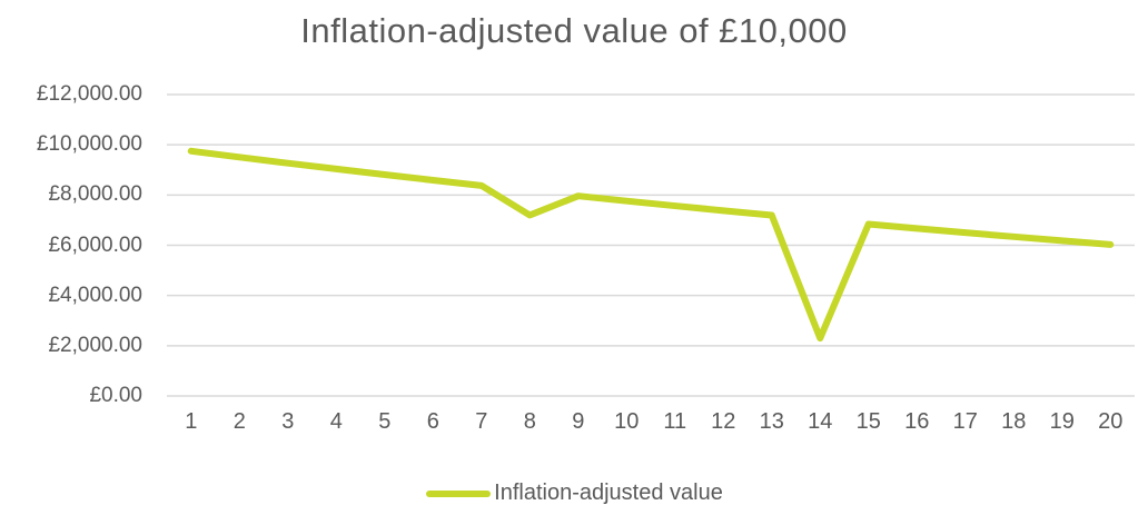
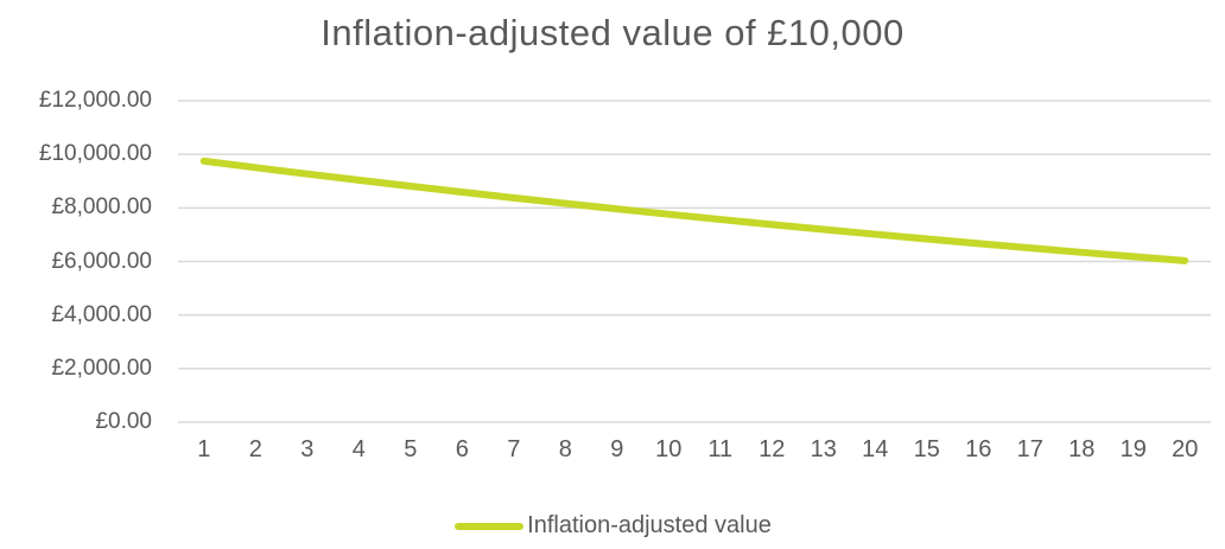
8: £7200 -> £8200
14: £2300 -> £7000
